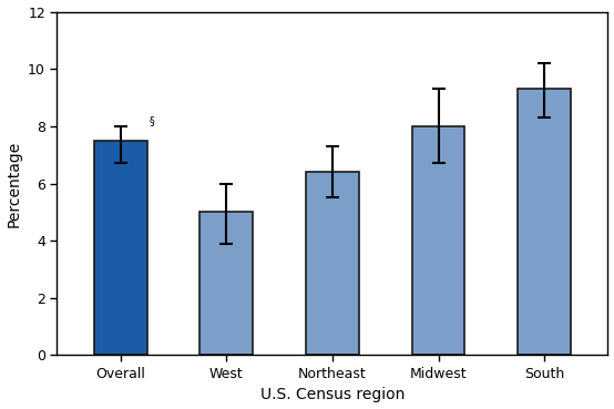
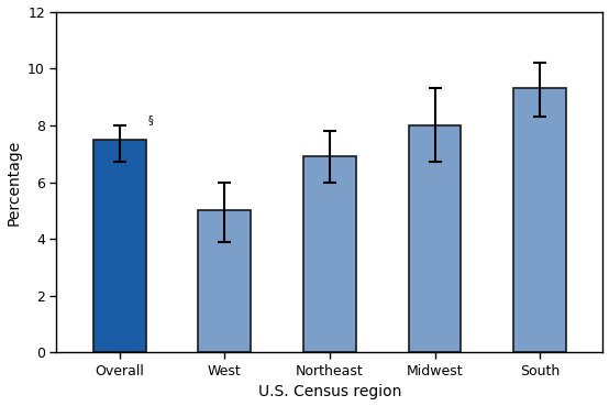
Northeast: 6.4 -> 6.9
